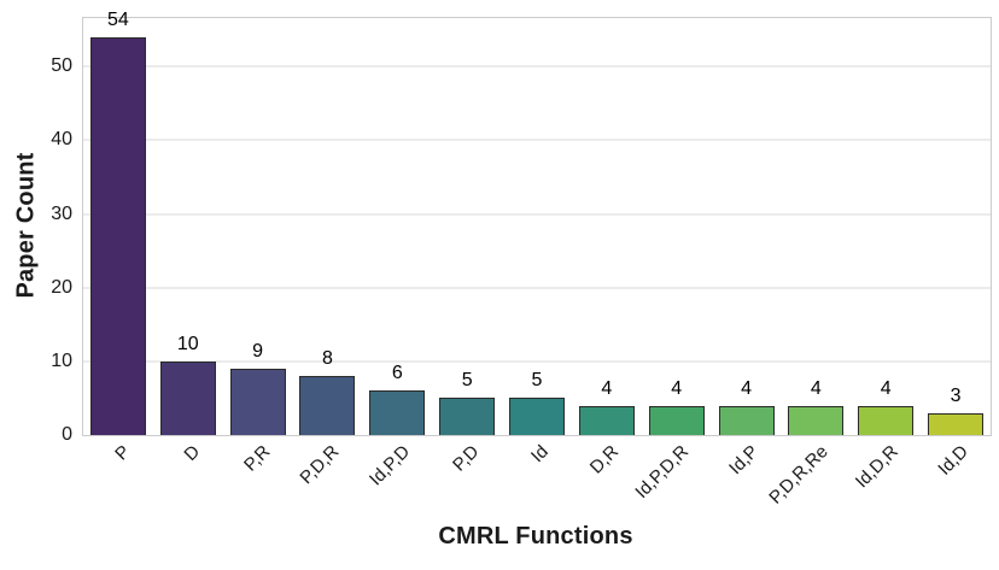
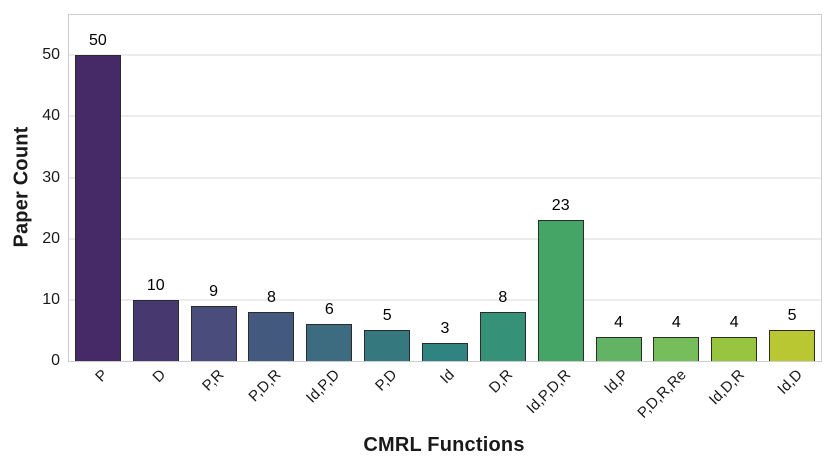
P: 54 -> 50
Id: 5 -> 3
D,R: 4 -> 8
Id,P,D,R: 4 -> 23
Id,D: 3 -> 5
